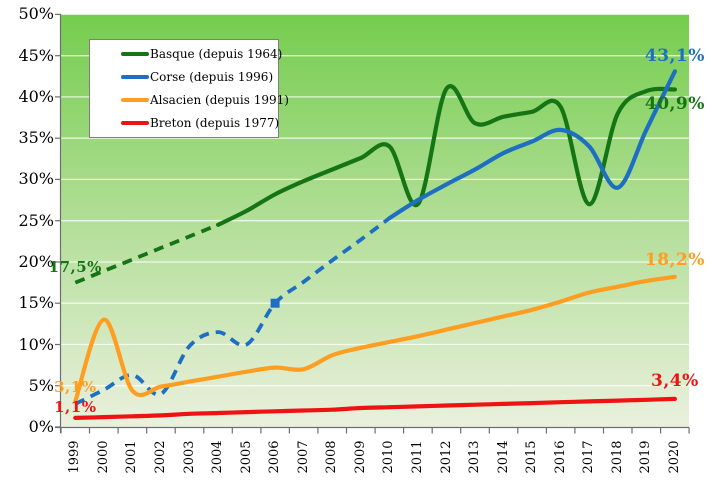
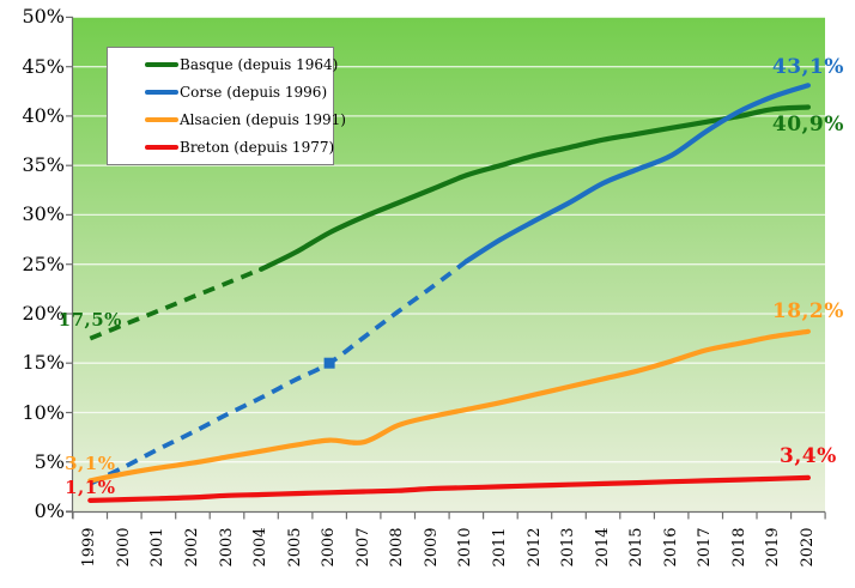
Alsacien (depuis 1991)/2000: 13% -> 4%
Corse (depuis 1996)/2002: 4% -> 8%
Corse (depuis 1996)/2005: 10% -> 13%
Basque (depuis 1964)/2011: 27% -> 35%
Basque (depuis 1964)/2012: 41% -> 36%
Basque (depuis 1964)/2017: 27% -> 39%
Corse (depuis 1996)/2017: 34% -> 38%
Basque (depuis 1964)/2018: 38% -> 40%
Corse (depuis 1996)/2018: 29% -> 40%
Corse (depuis 1996)/2019: 36% -> 42%
